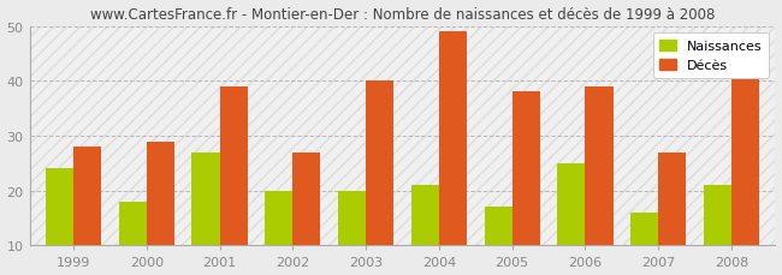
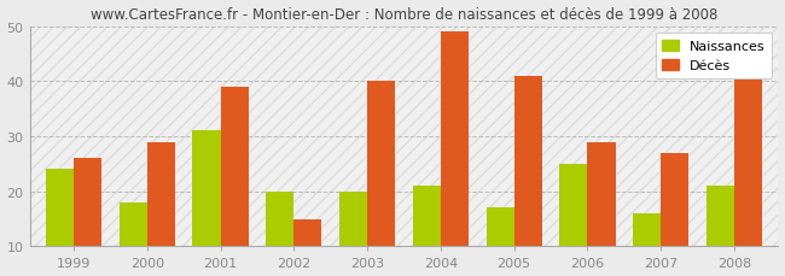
Décès/1999: 28 -> 26
Naissances/2001: 27 -> 31
Décès/2002: 27 -> 15
Décès/2005: 38 -> 41
Décès/2006: 39 -> 29
